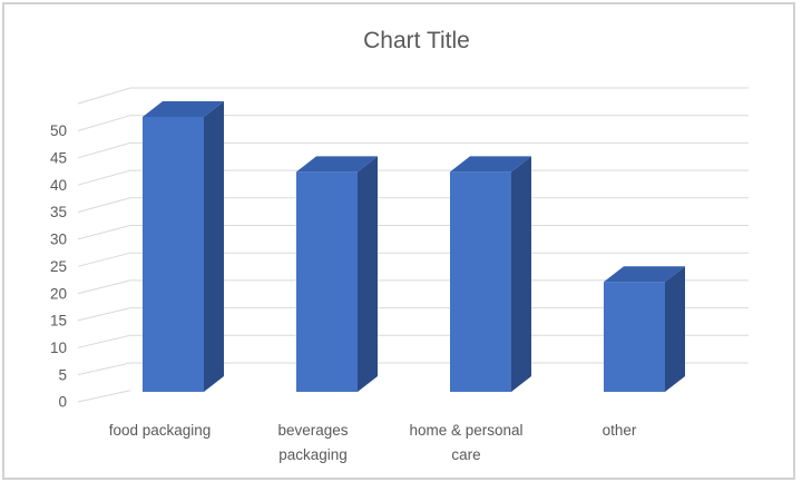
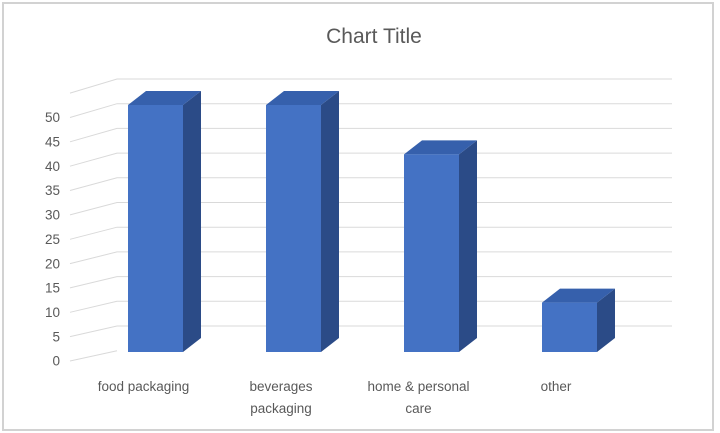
beverages packaging: 40 -> 50
other: 20 -> 10
